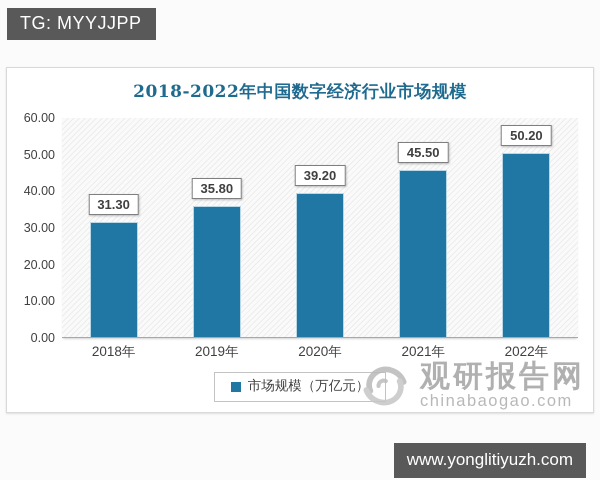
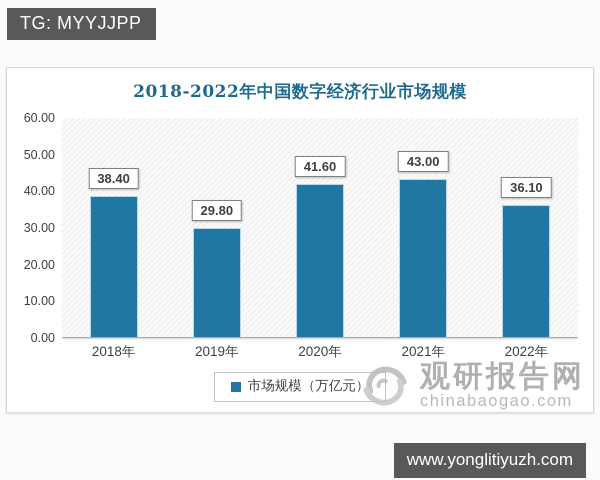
2018年: 31.30 -> 38.40
2019年: 35.80 -> 29.80
2020年: 39.20 -> 41.60
2021年: 45.50 -> 43.00
2022年: 50.20 -> 36.10
